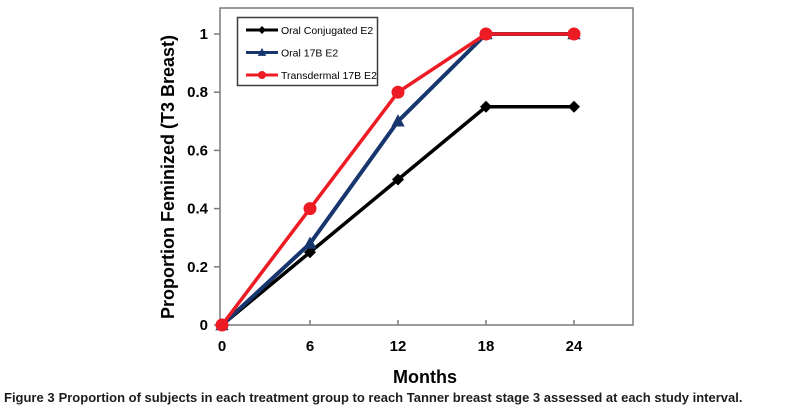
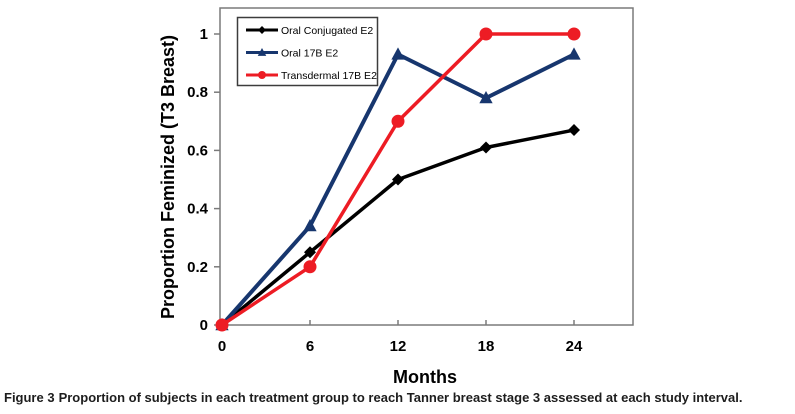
Oral 17B E2/6: 0.28 -> 0.34
Transdermal 17B E2/6: 0.4 -> 0.2
Oral 17B E2/12: 0.70 -> 0.93
Transdermal 17B E2/12: 0.8 -> 0.7
Oral Conjugated E2/18: 0.75 -> 0.61
Oral 17B E2/18: 1.00 -> 0.78
Oral Conjugated E2/24: 0.75 -> 0.67
Oral 17B E2/24: 1.00 -> 0.93
